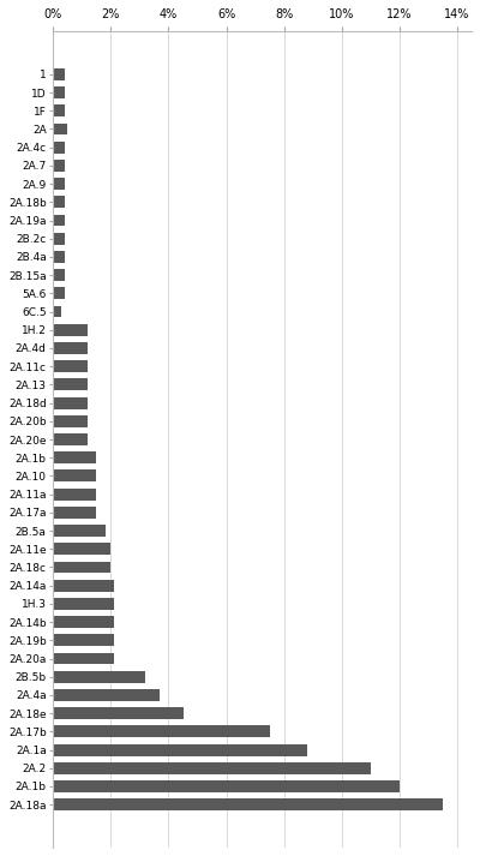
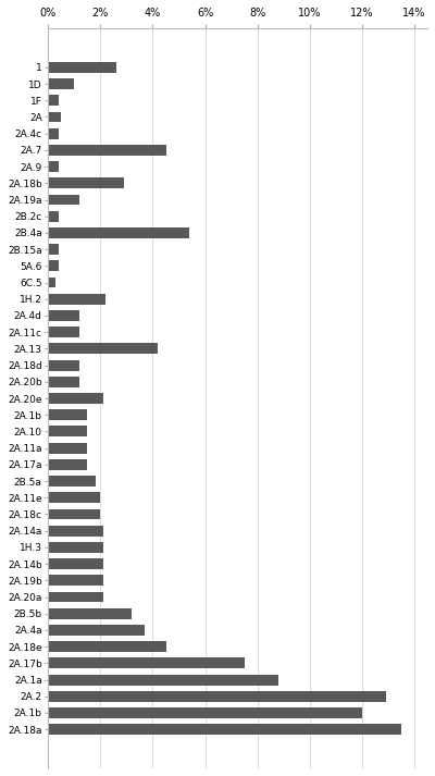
1: 0.4% -> 2.6%
1D: 0.4% -> 1.0%
2A.7: 0.4% -> 4.5%
2A.18b: 0.4% -> 2.9%
2A.19a: 0.4% -> 1.2%
2B.4a: 0.4% -> 5.4%
1H.2: 1.2% -> 2.2%
2A.13: 1.2% -> 4.2%
2A.20e: 1.2% -> 2.1%
2A.2: 11.0% -> 12.9%
